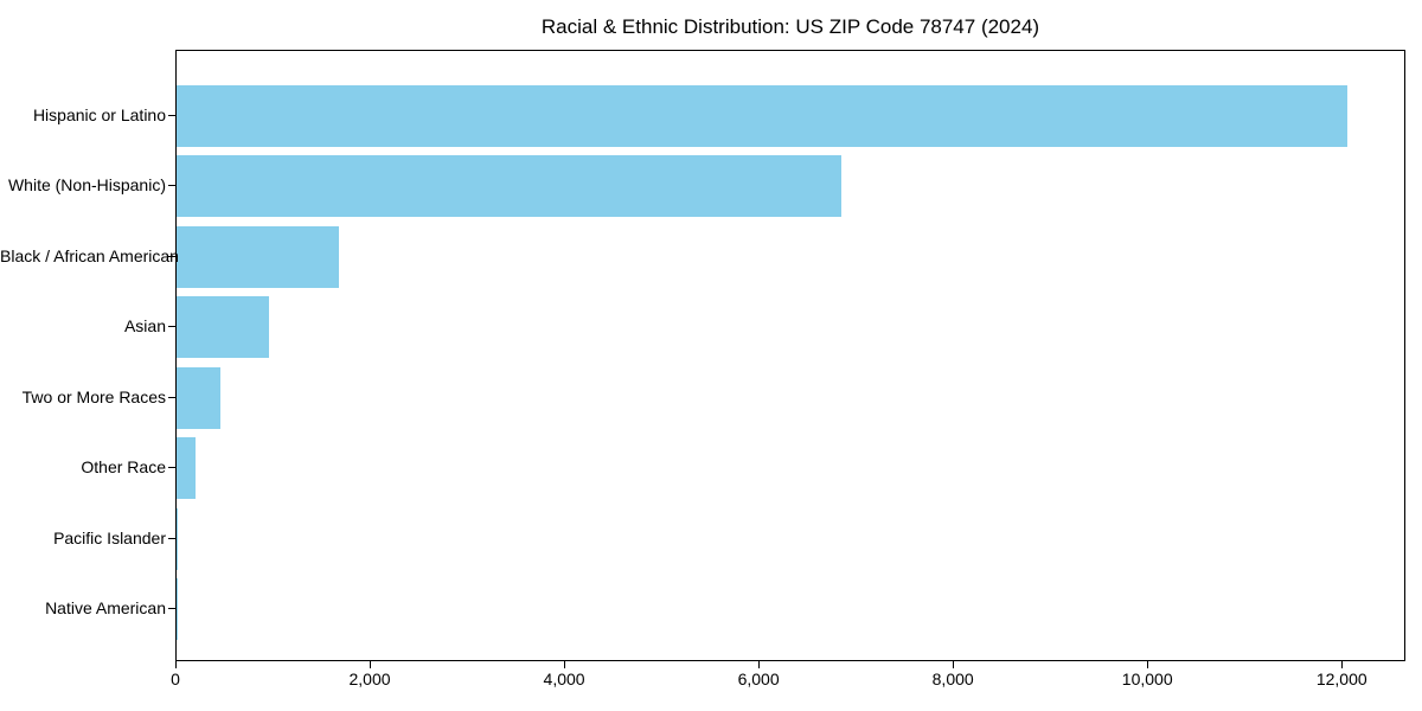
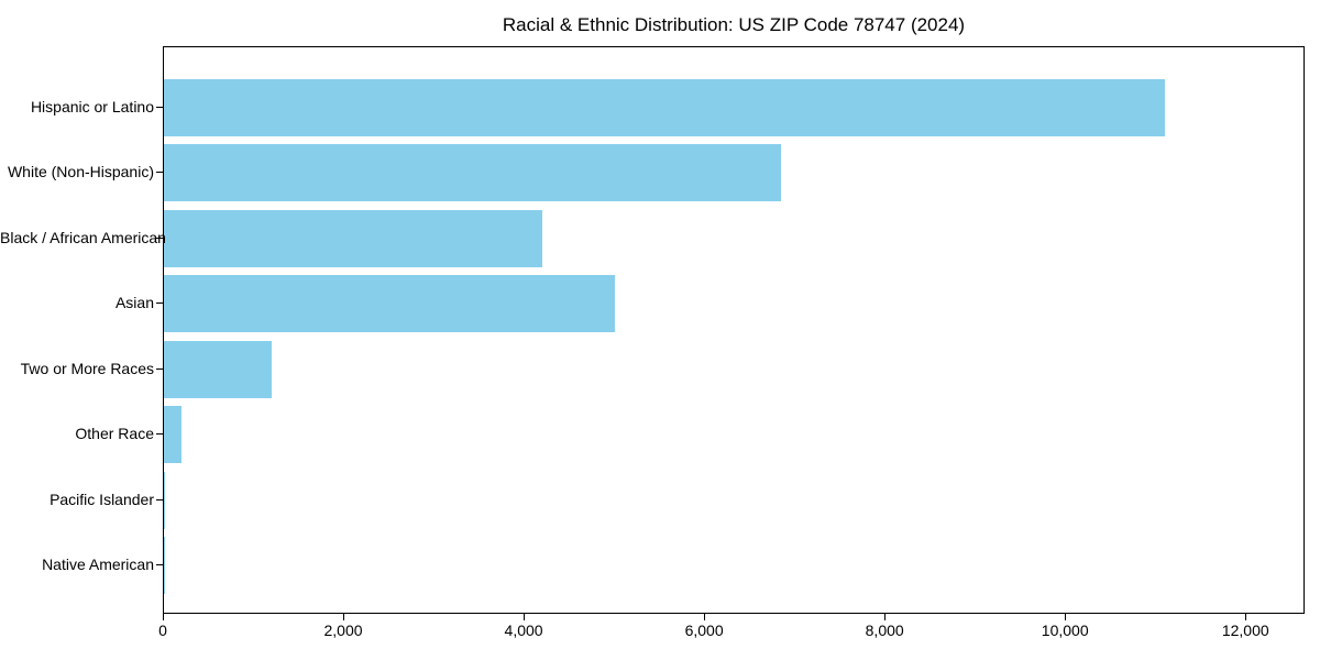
Hispanic or Latino: 12000 -> 11100
Black / African American: 1700 -> 4200
Asian: 1000 -> 5000
Two or More Races: 500 -> 1200
